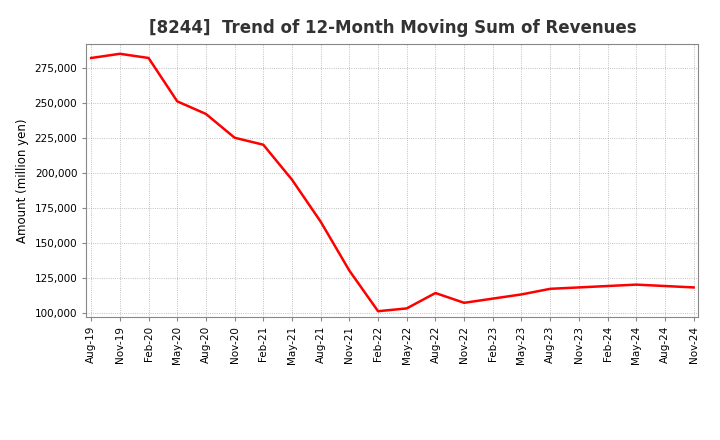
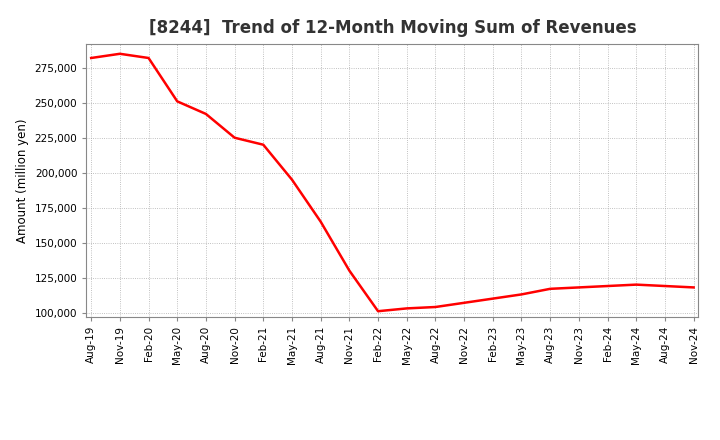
Aug-22: 114,000 -> 104,000
